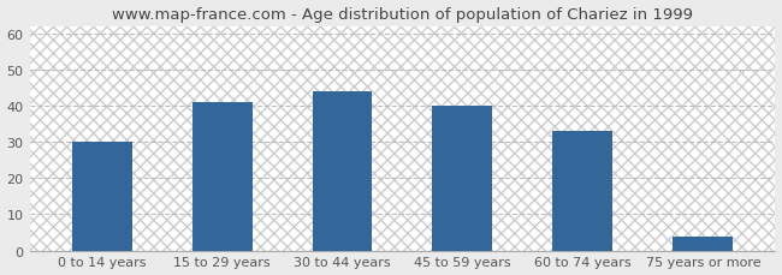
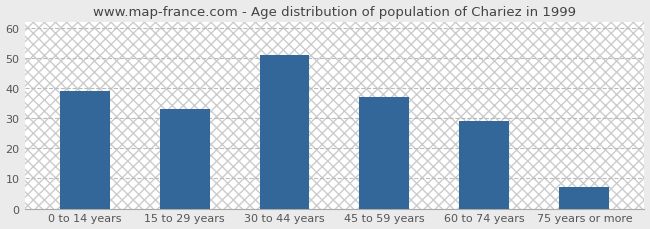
0 to 14 years: 30 -> 39
15 to 29 years: 41 -> 33
30 to 44 years: 44 -> 51
45 to 59 years: 40 -> 37
60 to 74 years: 33 -> 29
75 years or more: 4 -> 7
